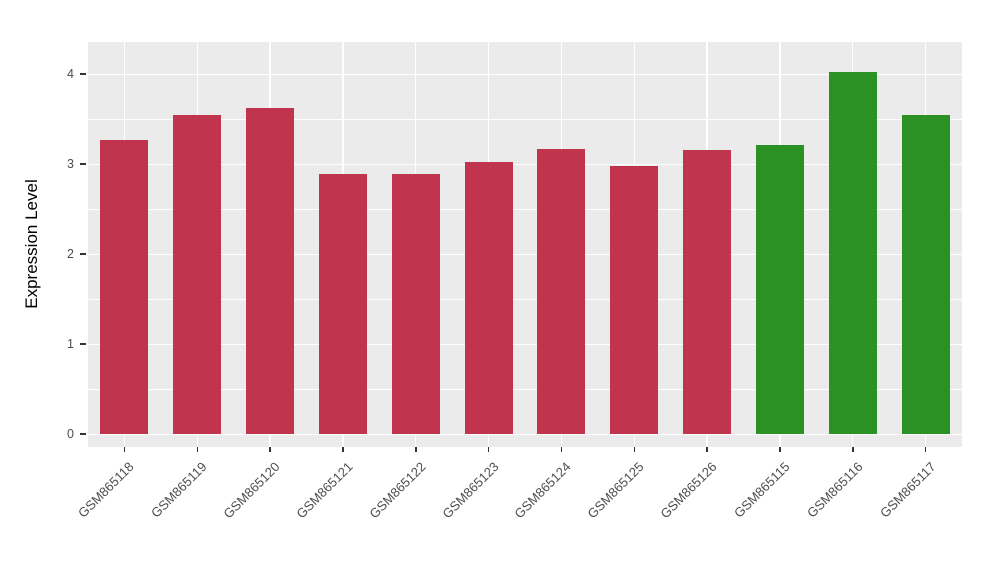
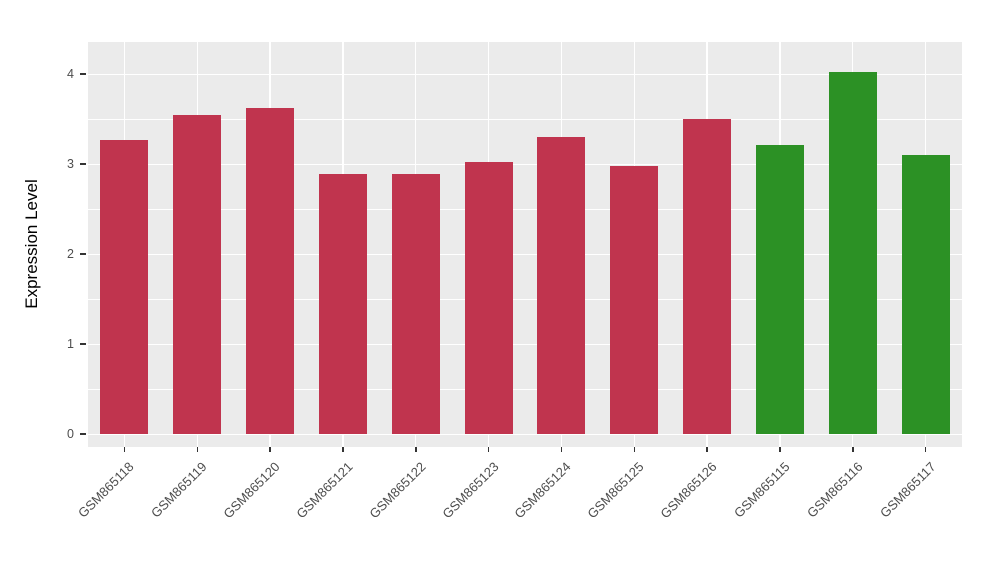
GSM865124: 3.2 -> 3.3
GSM865126: 3.2 -> 3.5
GSM865117: 3.5 -> 3.1
